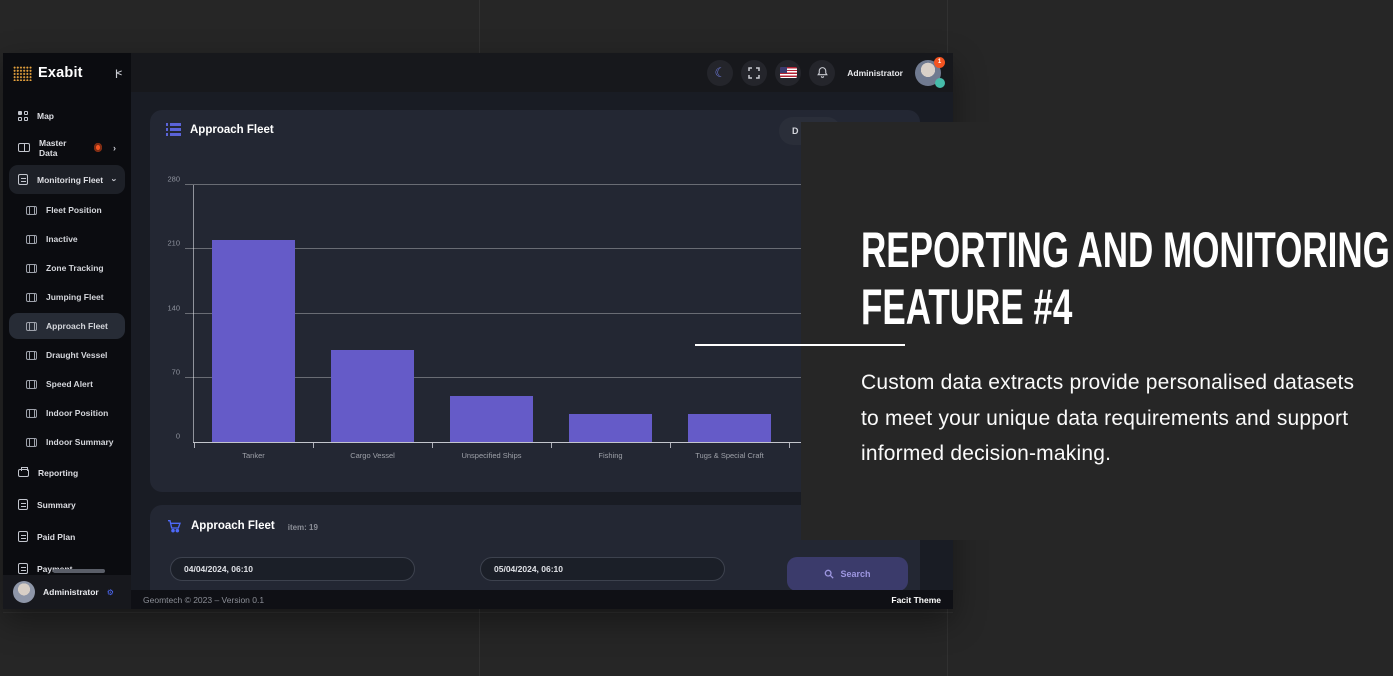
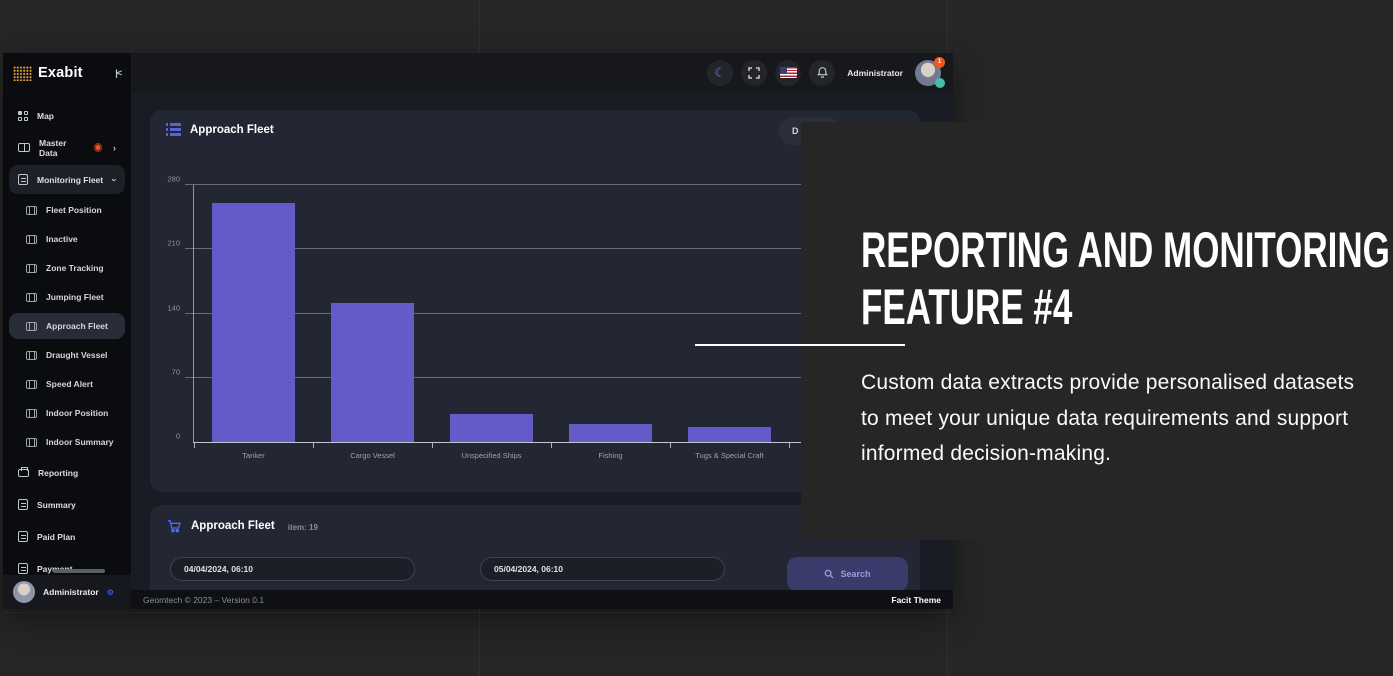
Tanker: 220 -> 260
Cargo Vessel: 100 -> 150
Unspecified Ships: 50 -> 30
Fishing: 30 -> 20
Tugs & Special Craft: 30 -> 20
